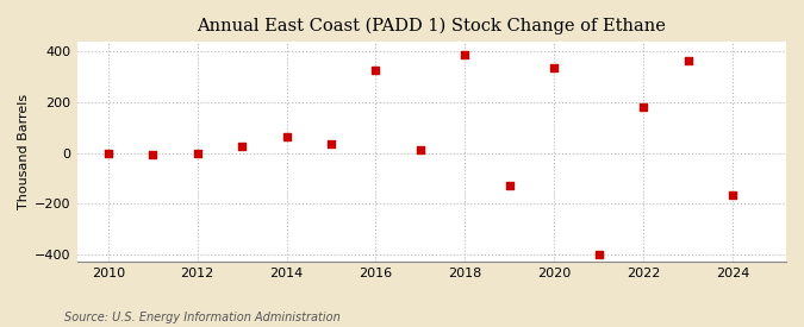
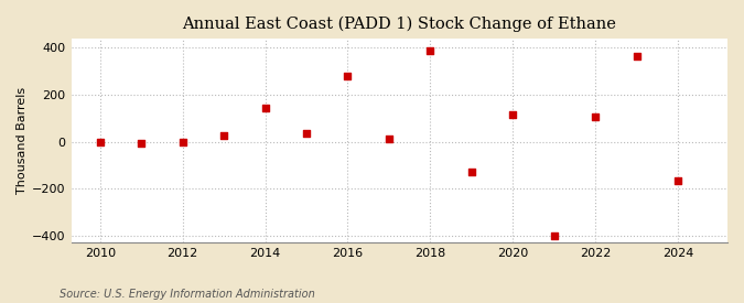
2014: 65 -> 145
2016: 325 -> 280
2020: 335 -> 115
2022: 180 -> 105
